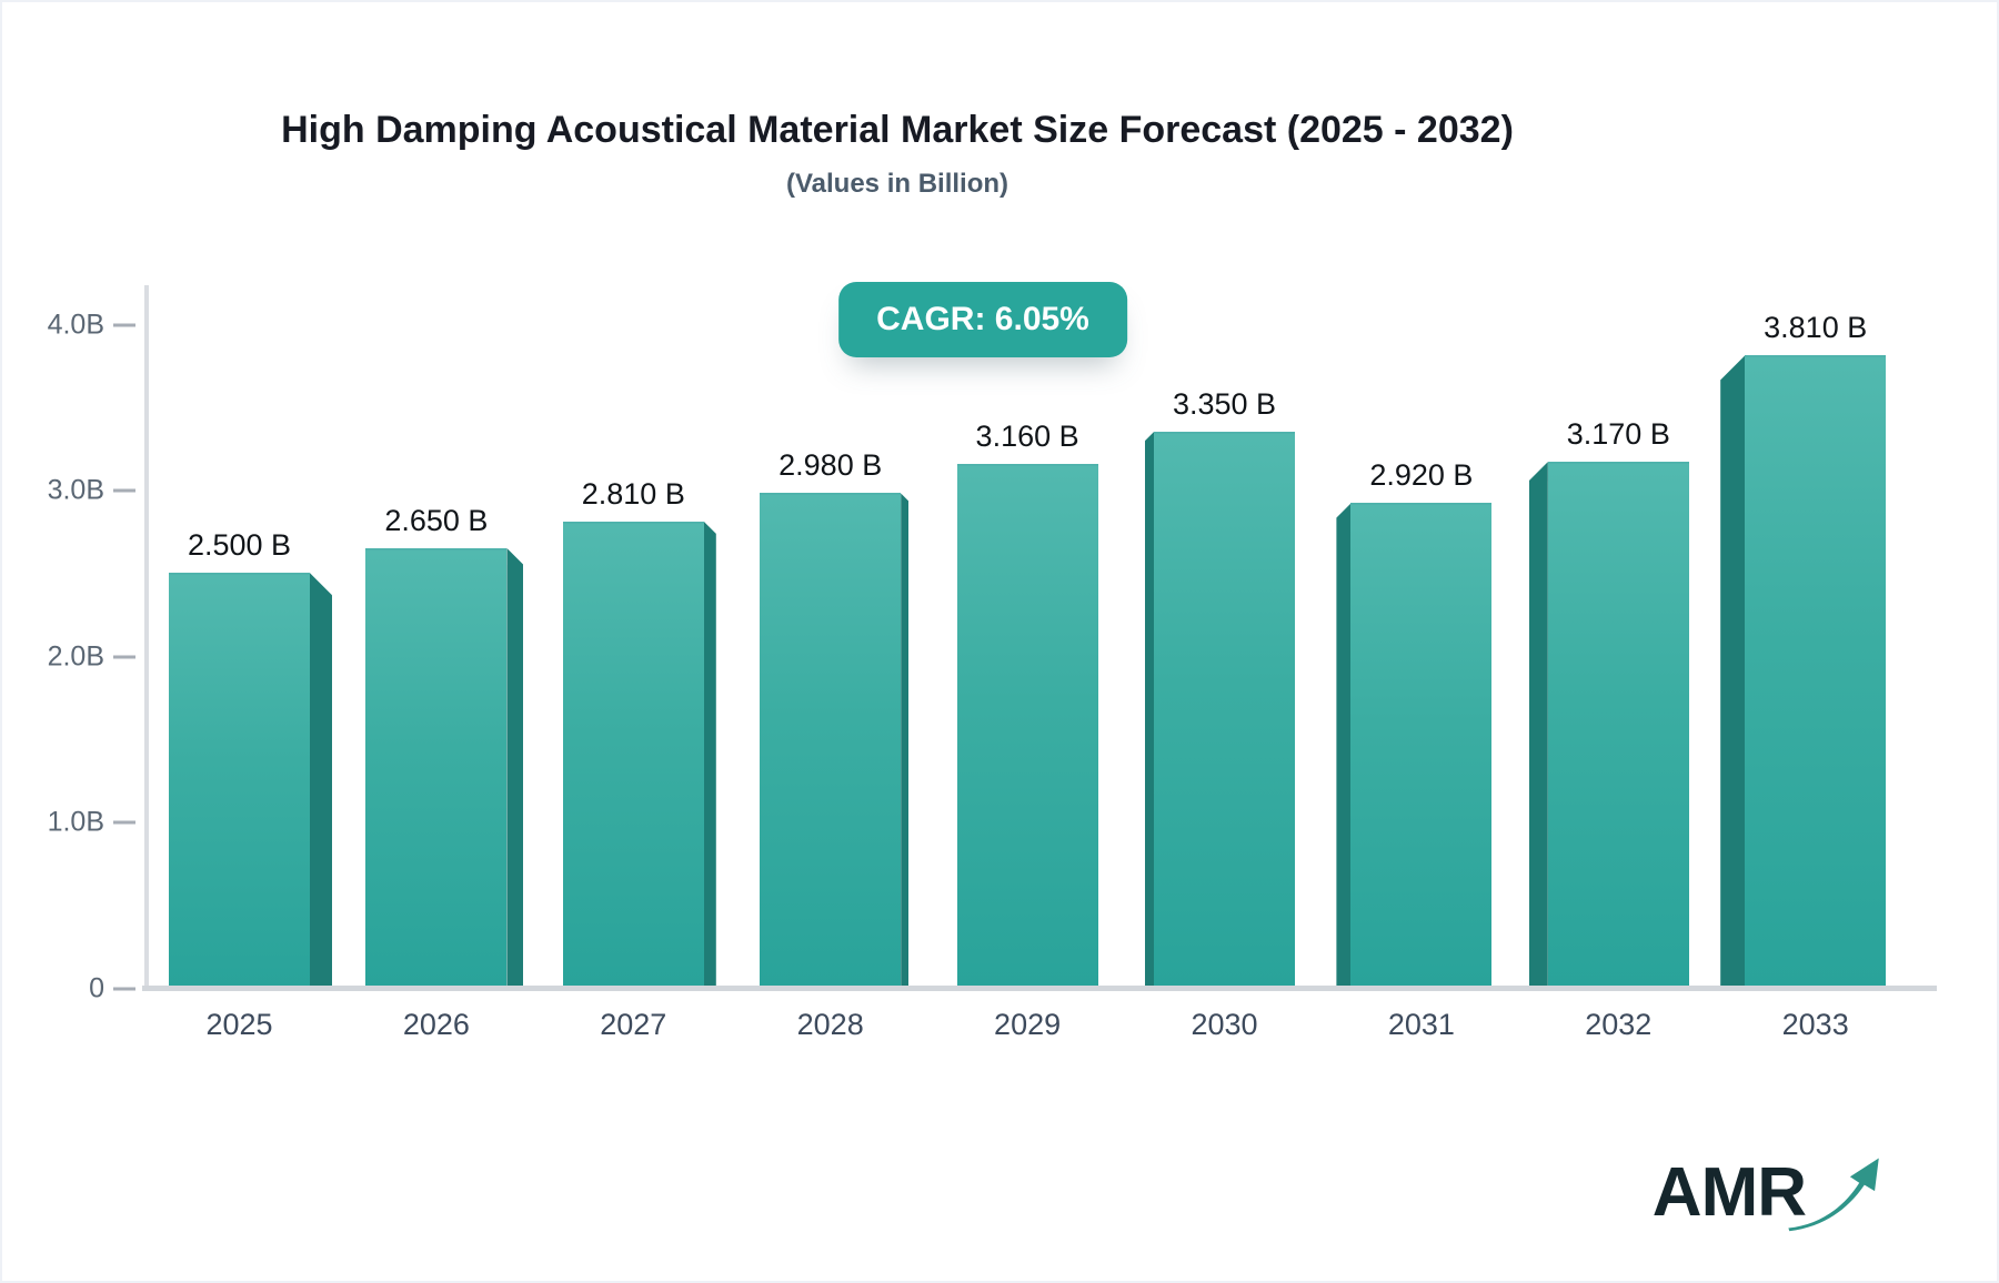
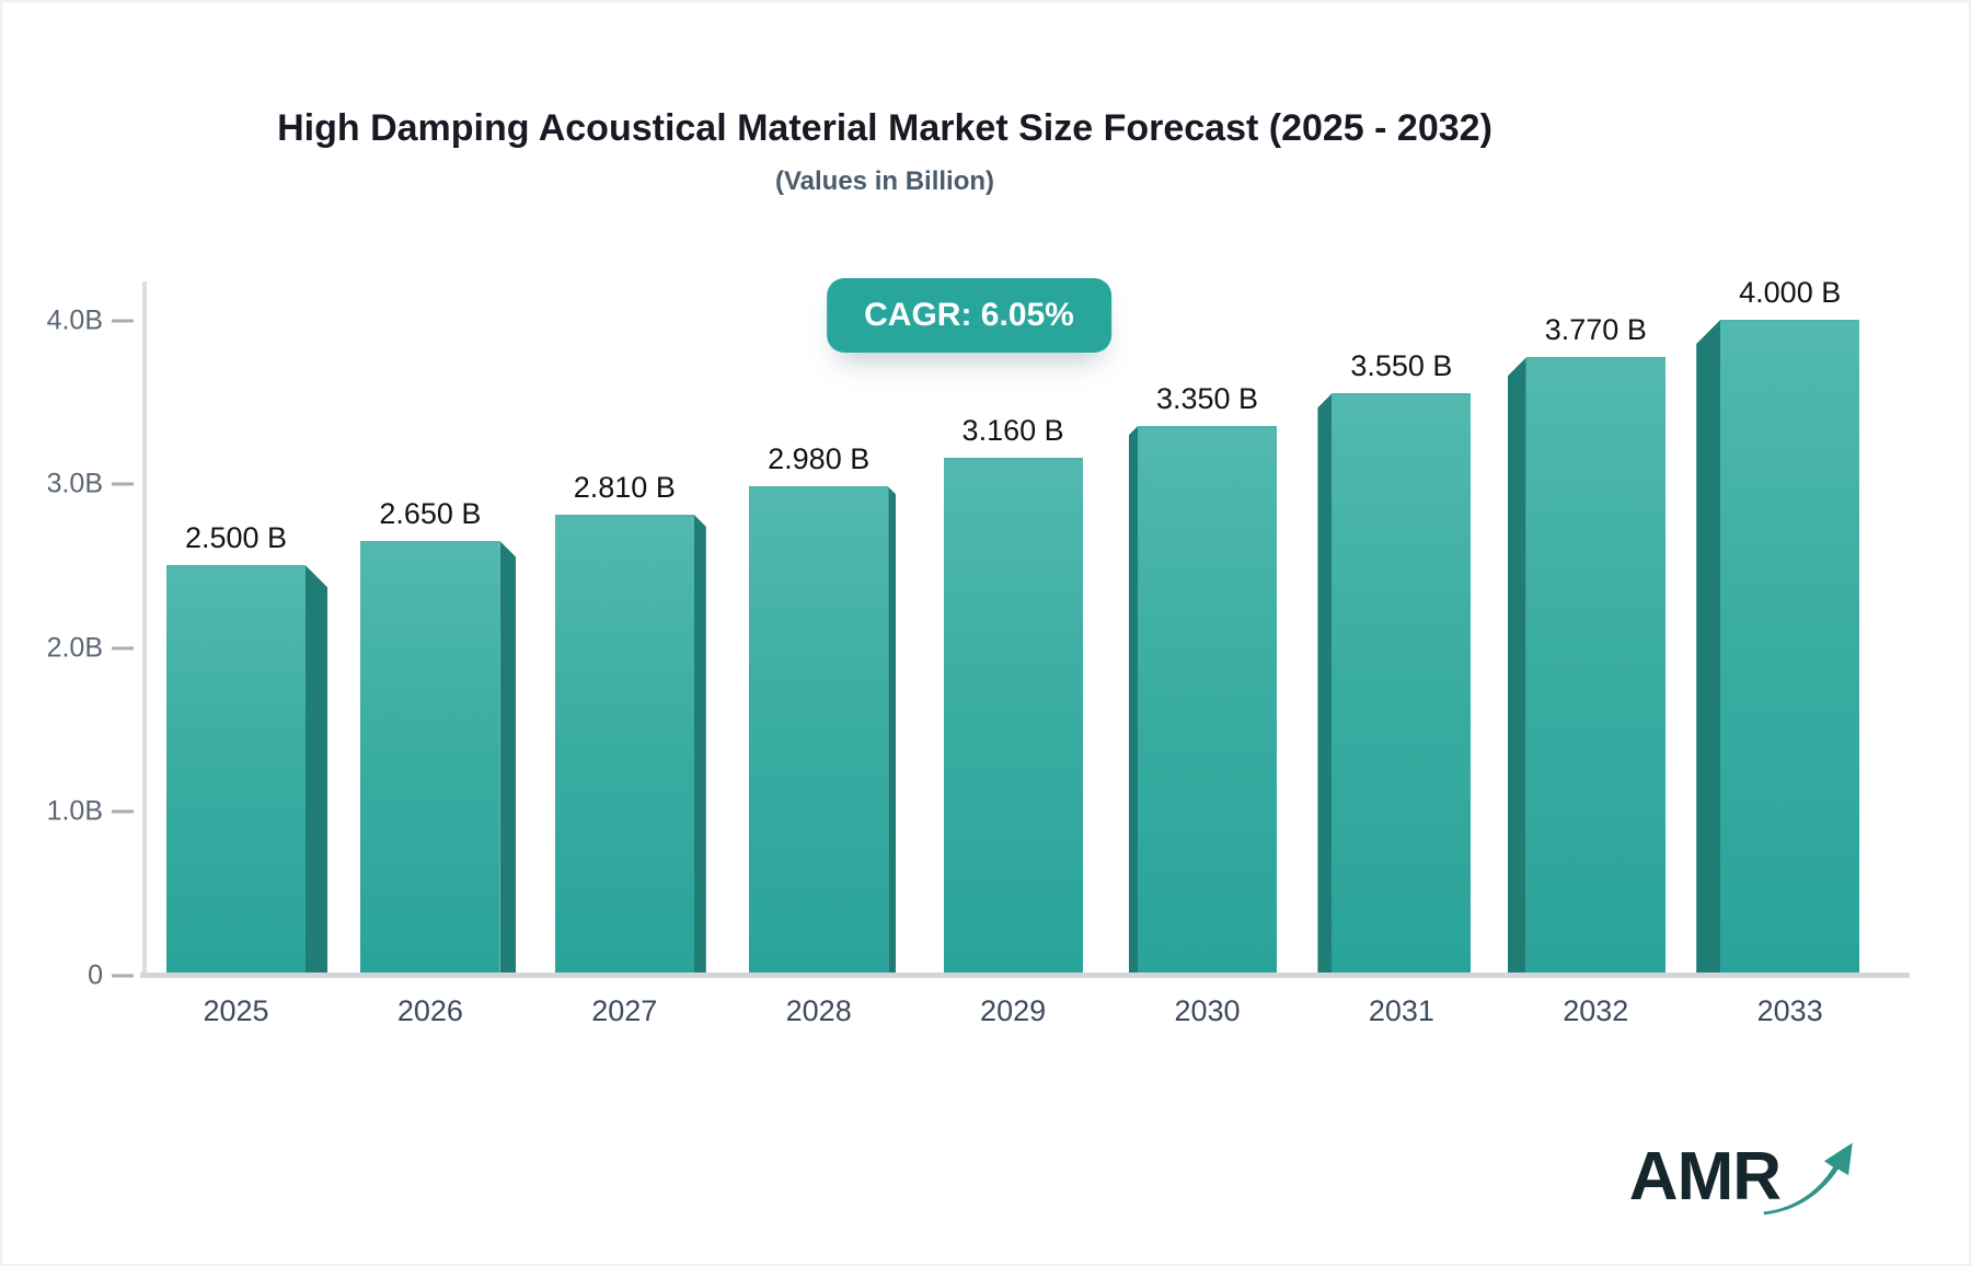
2031: 2.920 -> 3.550
2032: 3.170 -> 3.770
2033: 3.810 -> 4.000
